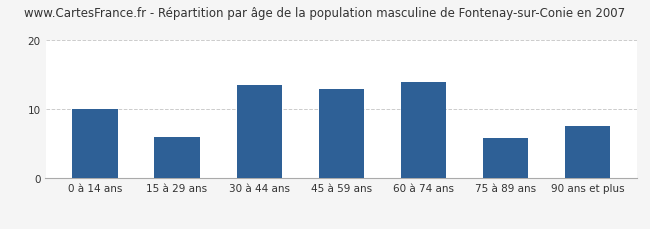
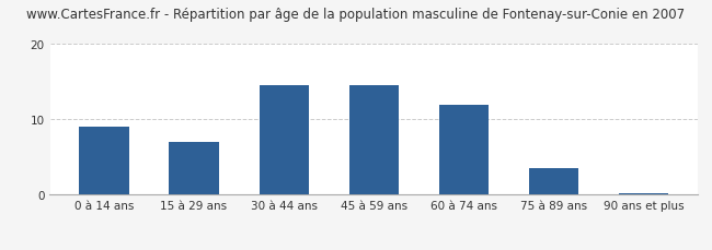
0 à 14 ans: 10.0 -> 9.0
15 à 29 ans: 6.0 -> 7.0
30 à 44 ans: 13.6 -> 14.5
45 à 59 ans: 13.0 -> 14.5
60 à 74 ans: 14.0 -> 12.0
75 à 89 ans: 5.8 -> 3.5
90 ans et plus: 7.6 -> 0.2
